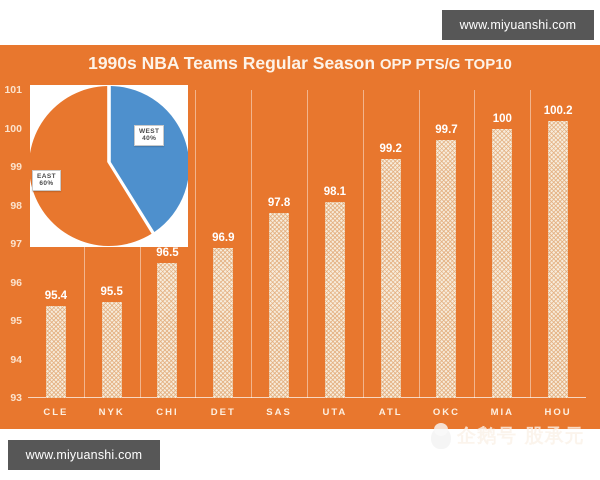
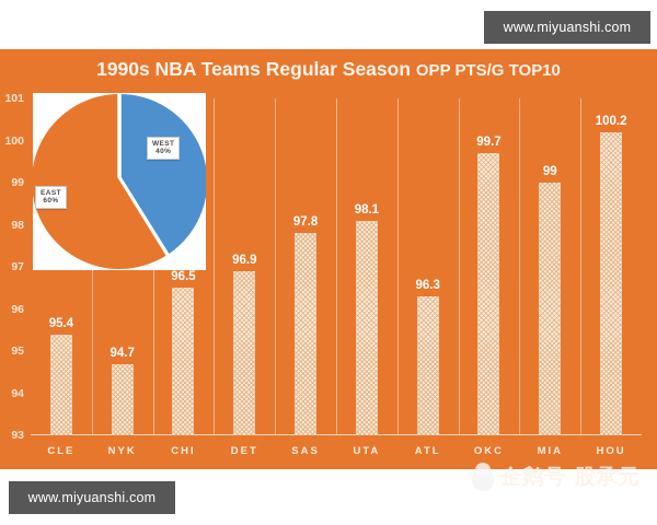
NYK: 95.5 -> 94.7
ATL: 99.2 -> 96.3
MIA: 100 -> 99
